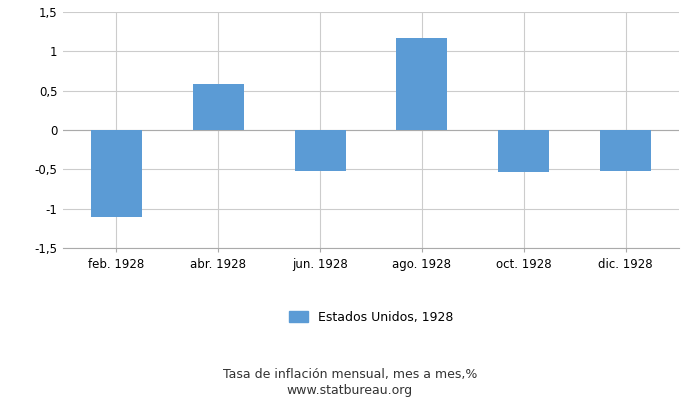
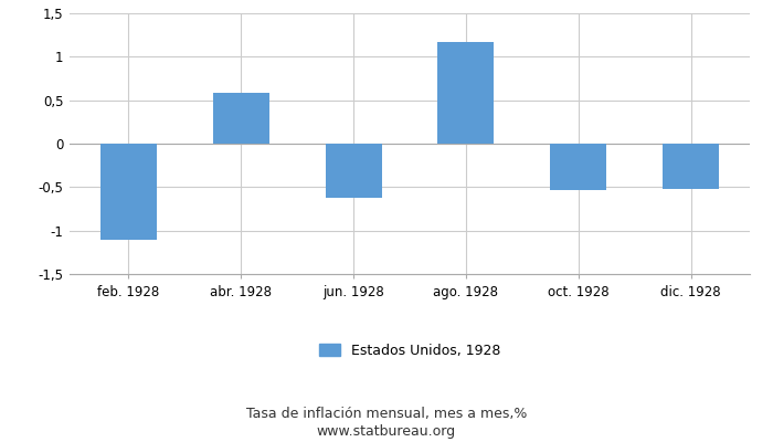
jun. 1928: -0,52 -> -0,62
